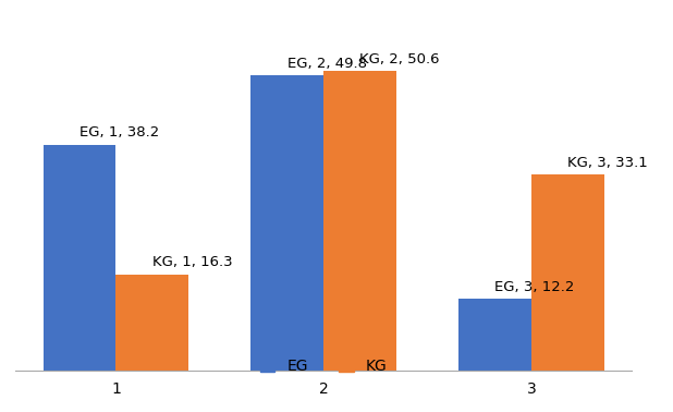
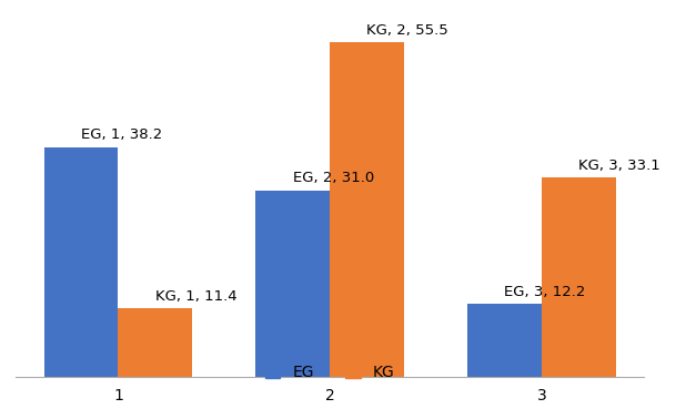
KG/1: 16.3 -> 11.4
EG/2: 49.8 -> 31.0
KG/2: 50.6 -> 55.5
